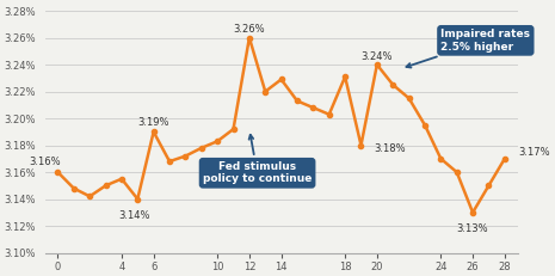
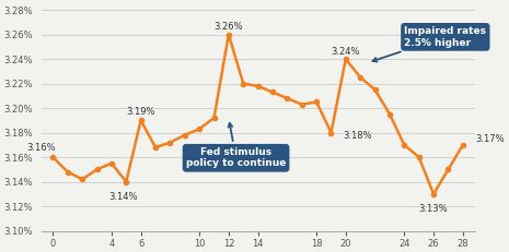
14: 3.229% -> 3.218%
18: 3.231% -> 3.205%
